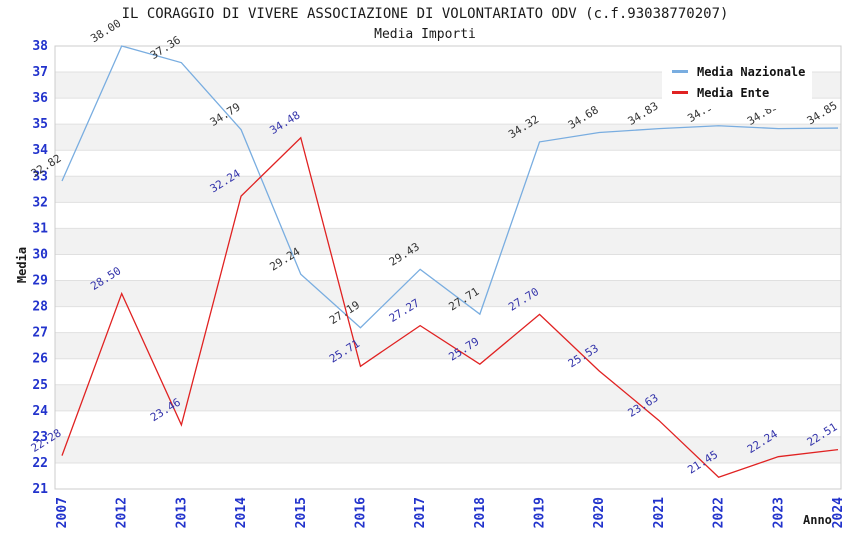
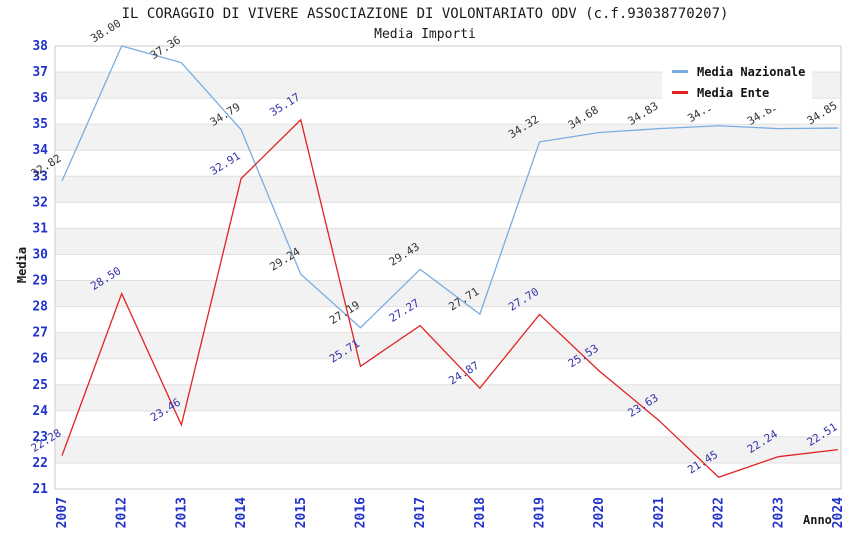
Media Ente/2014: 32.24 -> 32.91
Media Ente/2015: 34.48 -> 35.17
Media Ente/2018: 25.79 -> 24.87
